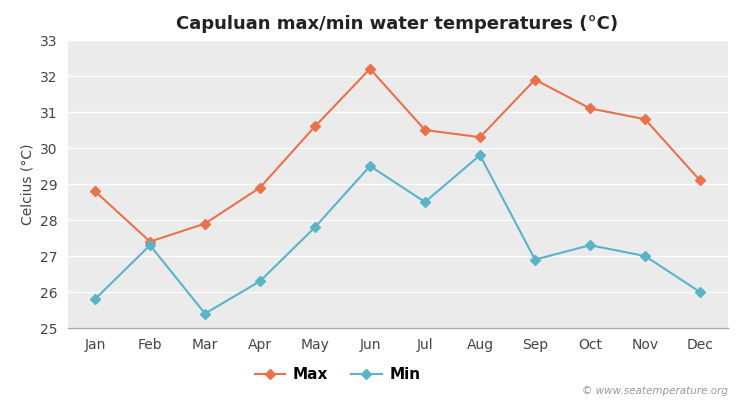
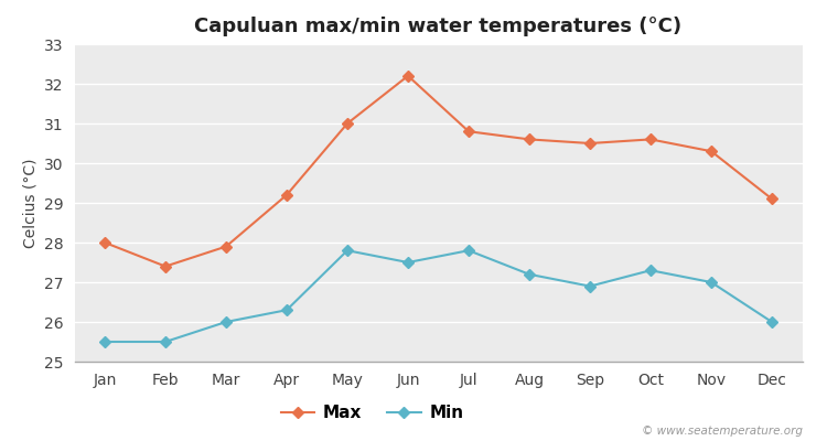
Max/Jan: 28.8 -> 28.0
Min/Jan: 25.8 -> 25.5
Min/Feb: 27.3 -> 25.5
Min/Mar: 25.4 -> 26.0
Max/Apr: 28.9 -> 29.2
Max/May: 30.6 -> 31.0
Min/Jun: 29.5 -> 27.5
Max/Jul: 30.5 -> 30.8
Min/Jul: 28.5 -> 27.8
Max/Aug: 30.3 -> 30.6
Min/Aug: 29.8 -> 27.2
Max/Sep: 31.9 -> 30.5
Max/Oct: 31.1 -> 30.6
Max/Nov: 30.8 -> 30.3
